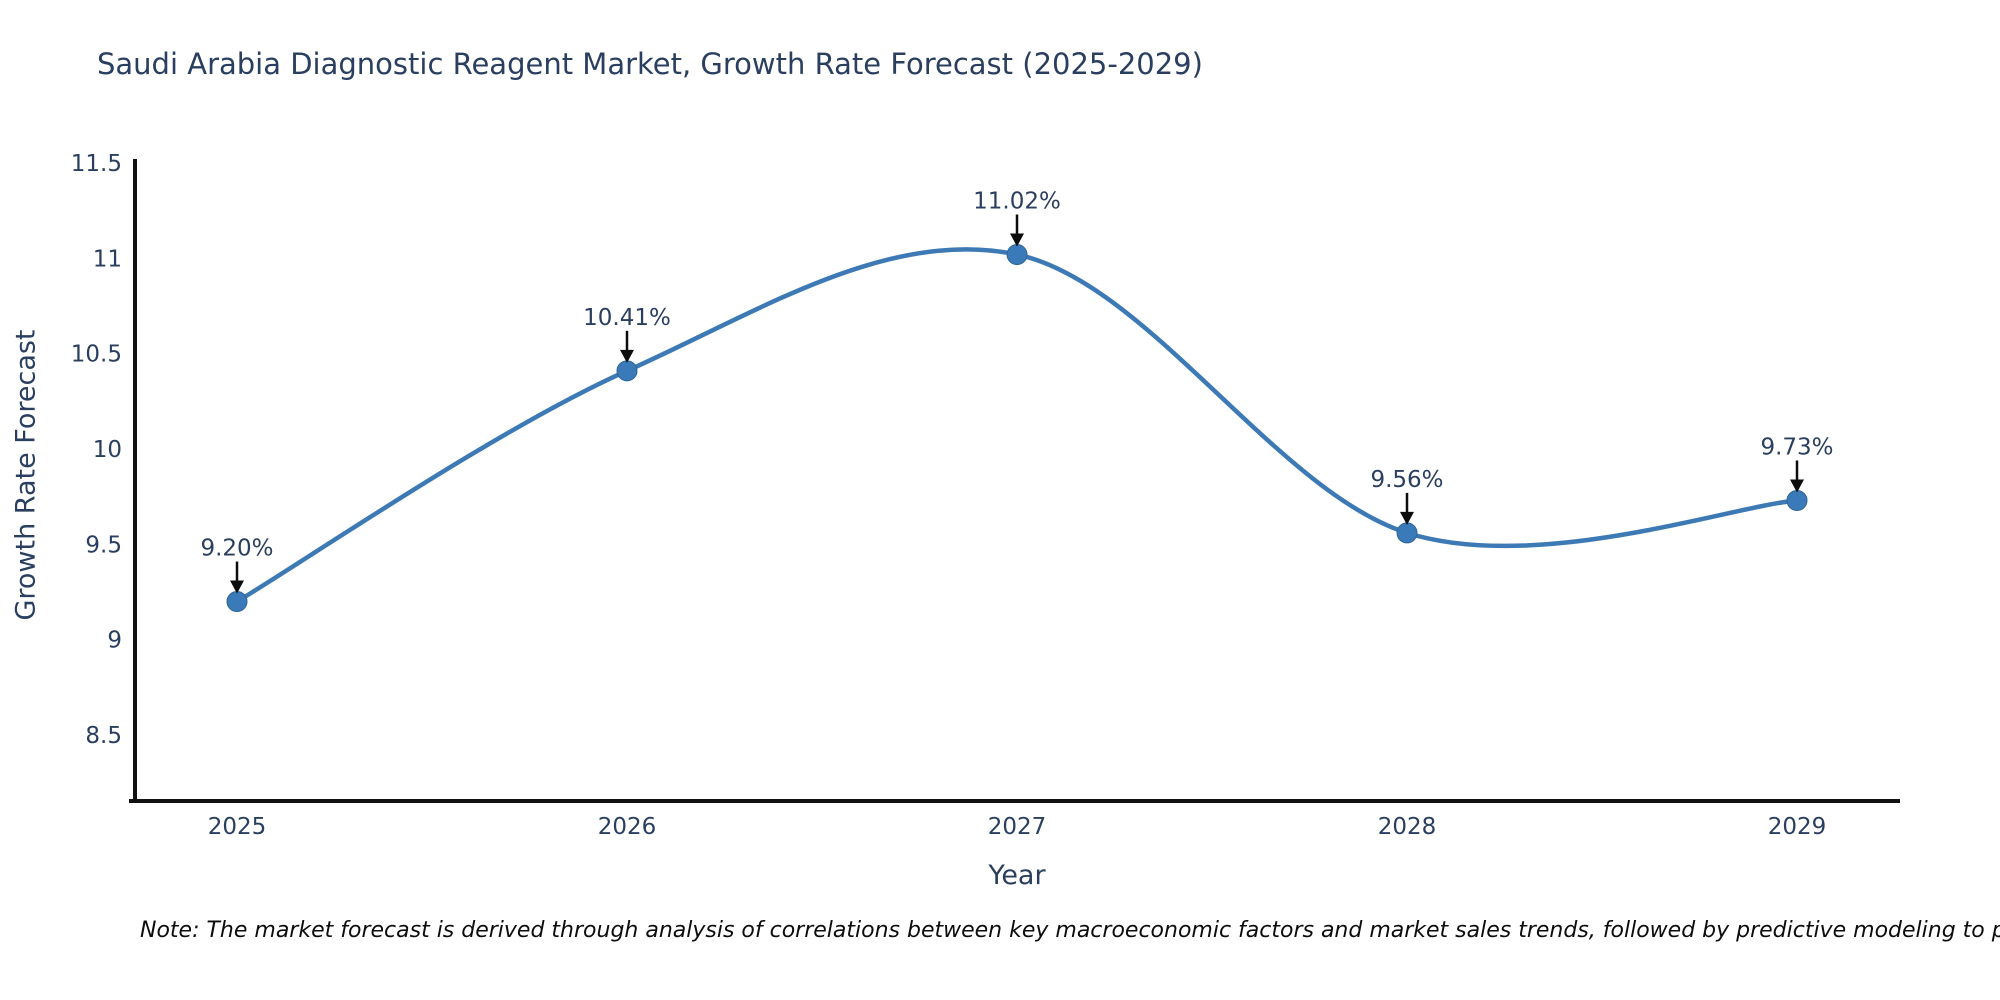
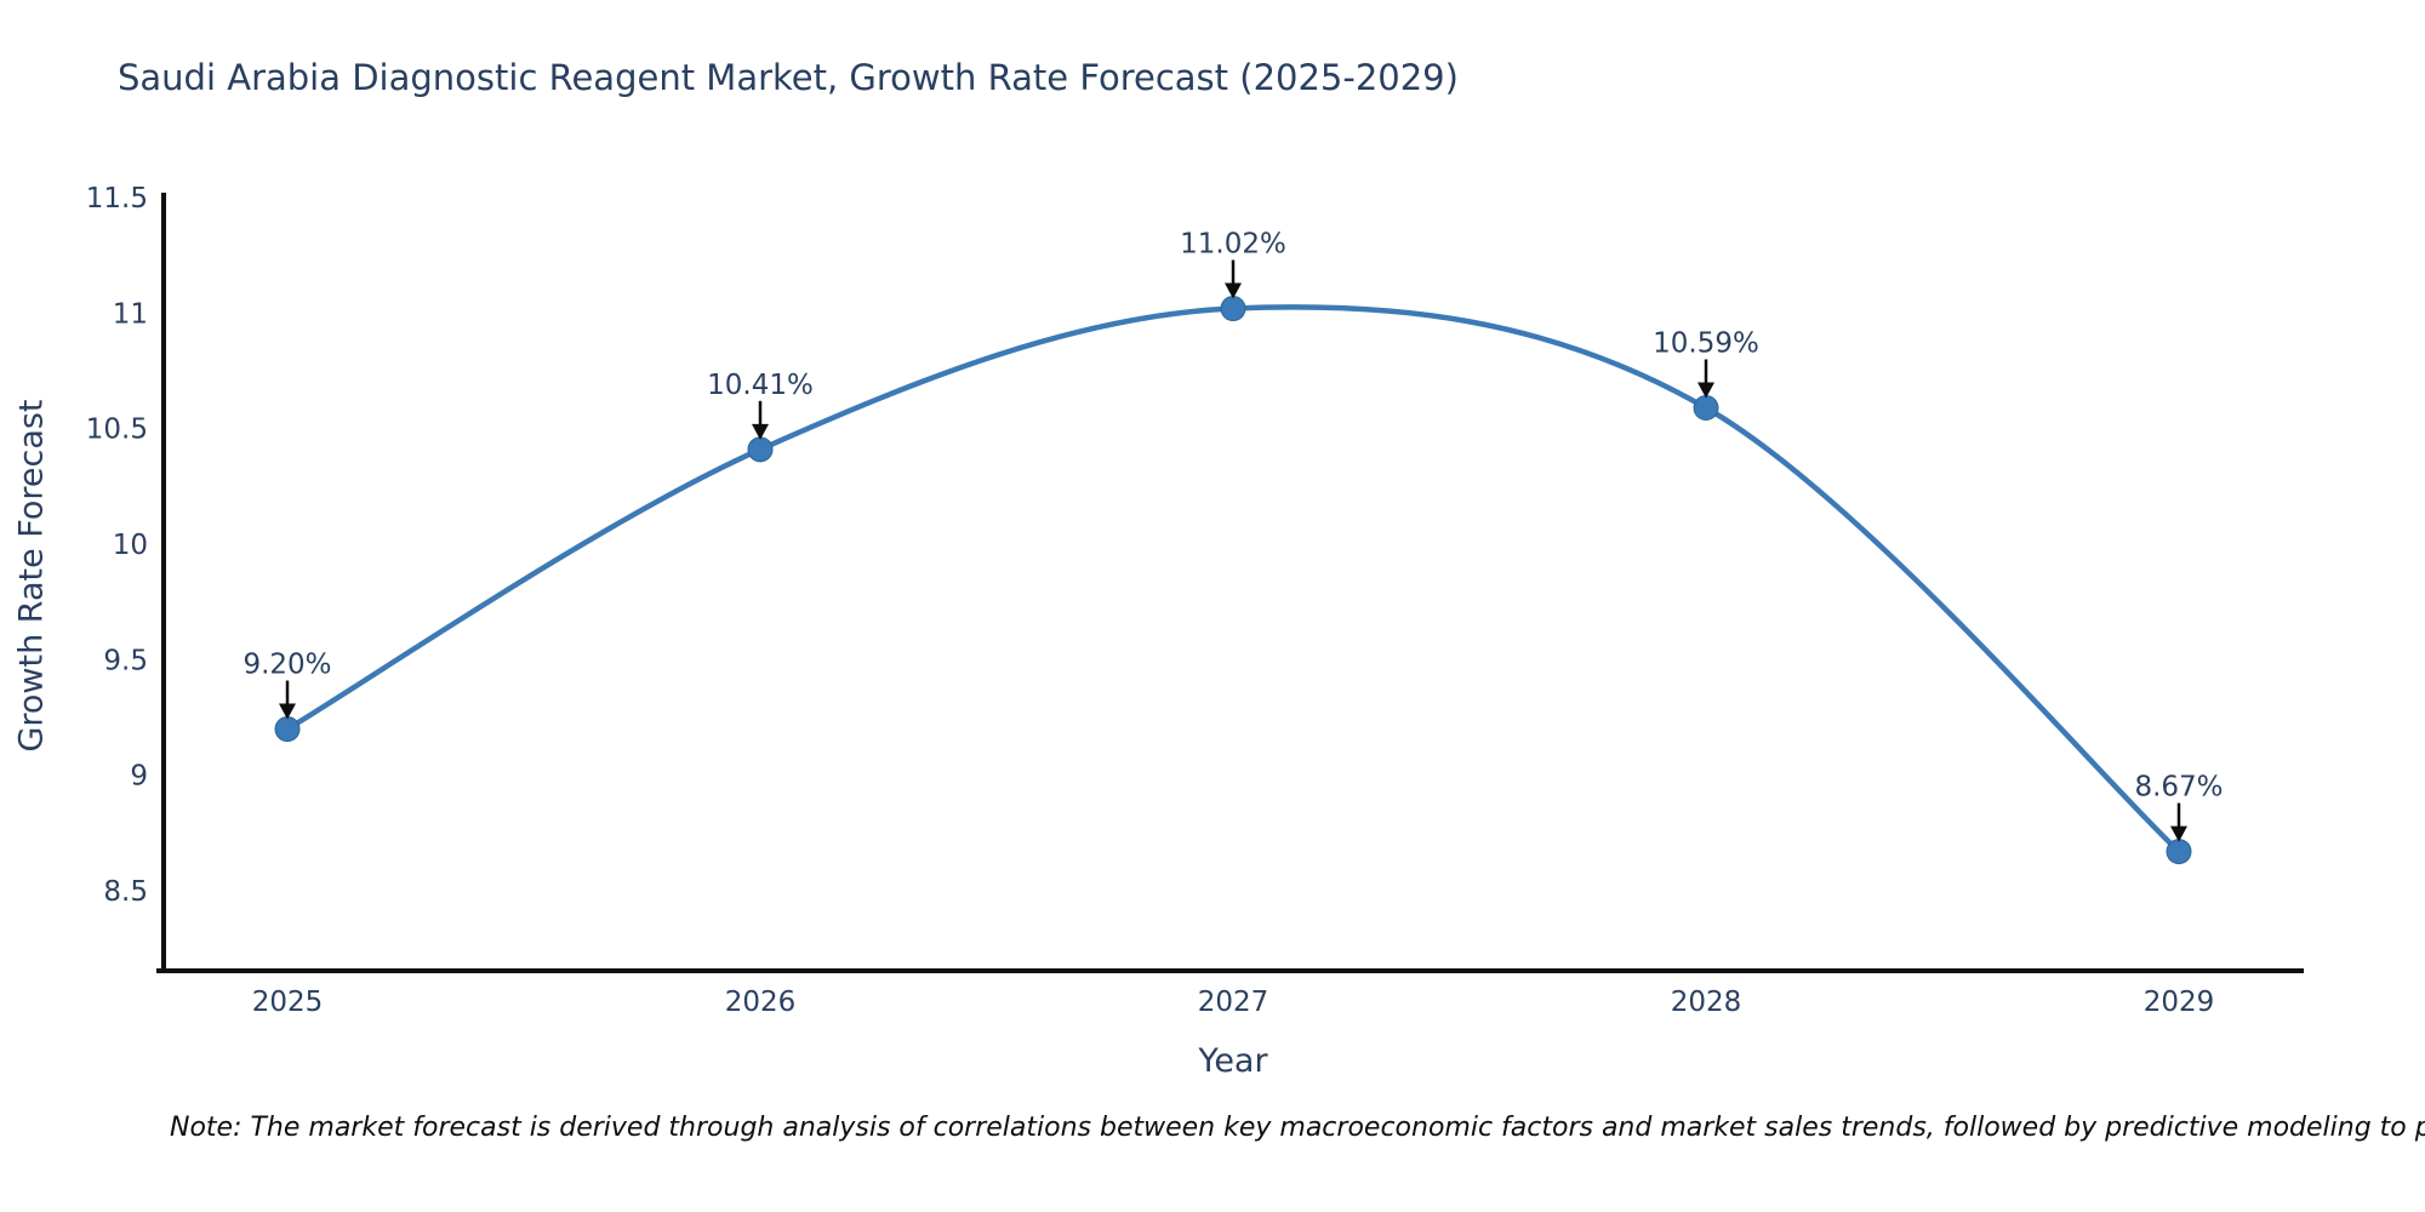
2028: 9.56% -> 10.59%
2029: 9.73% -> 8.67%
